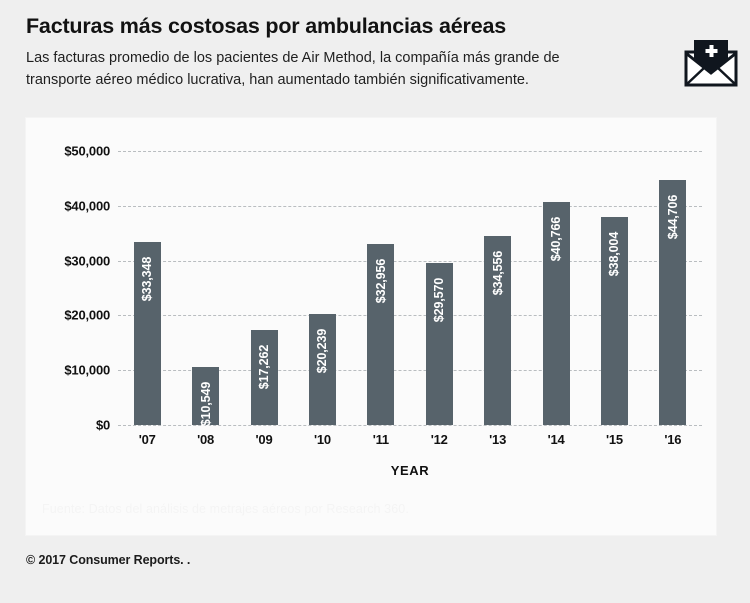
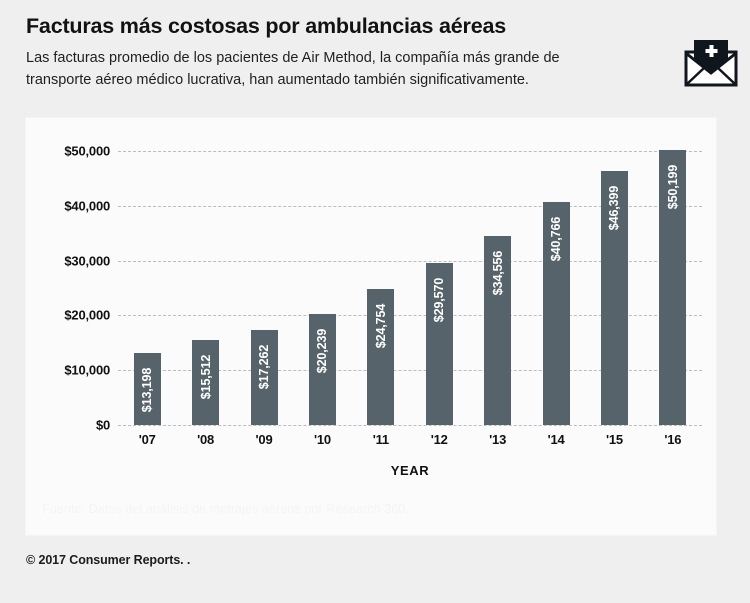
'07: $33,348 -> $13,198
'08: $10,549 -> $15,512
'11: $32,956 -> $24,754
'15: $38,004 -> $46,399
'16: $44,706 -> $50,199
